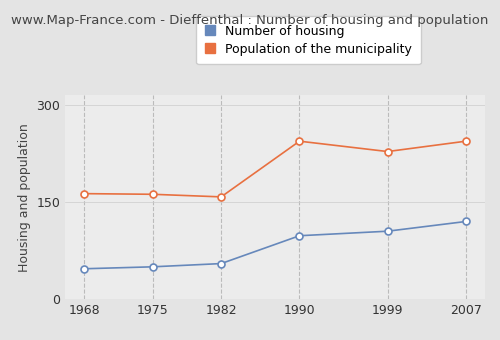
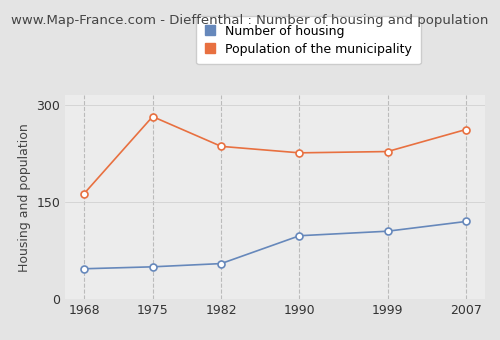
Population of the municipality/1975: 162 -> 282
Population of the municipality/1982: 158 -> 236
Population of the municipality/1990: 244 -> 226
Population of the municipality/2007: 244 -> 262
